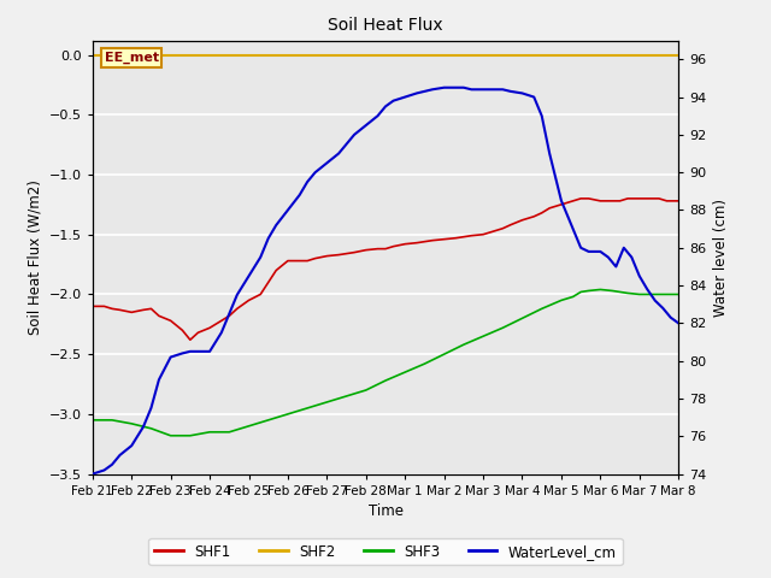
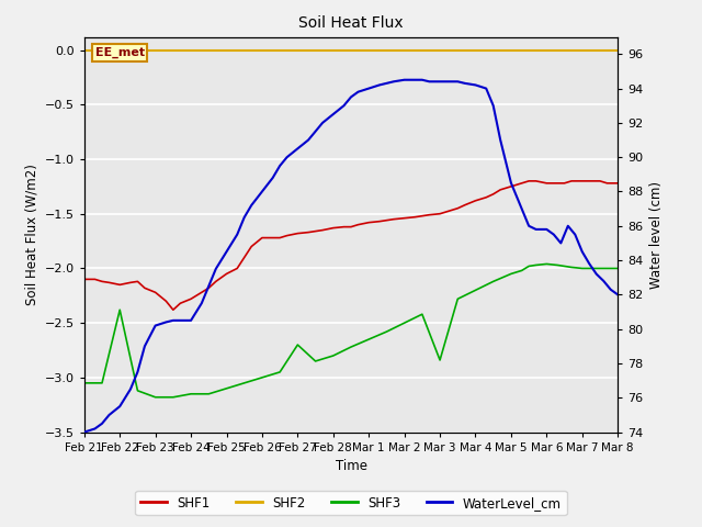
SHF3/Feb 22: -3.08 -> -2.38
SHF3/Feb 27: -2.90 -> -2.70
SHF3/Mar 3: -2.35 -> -2.84
